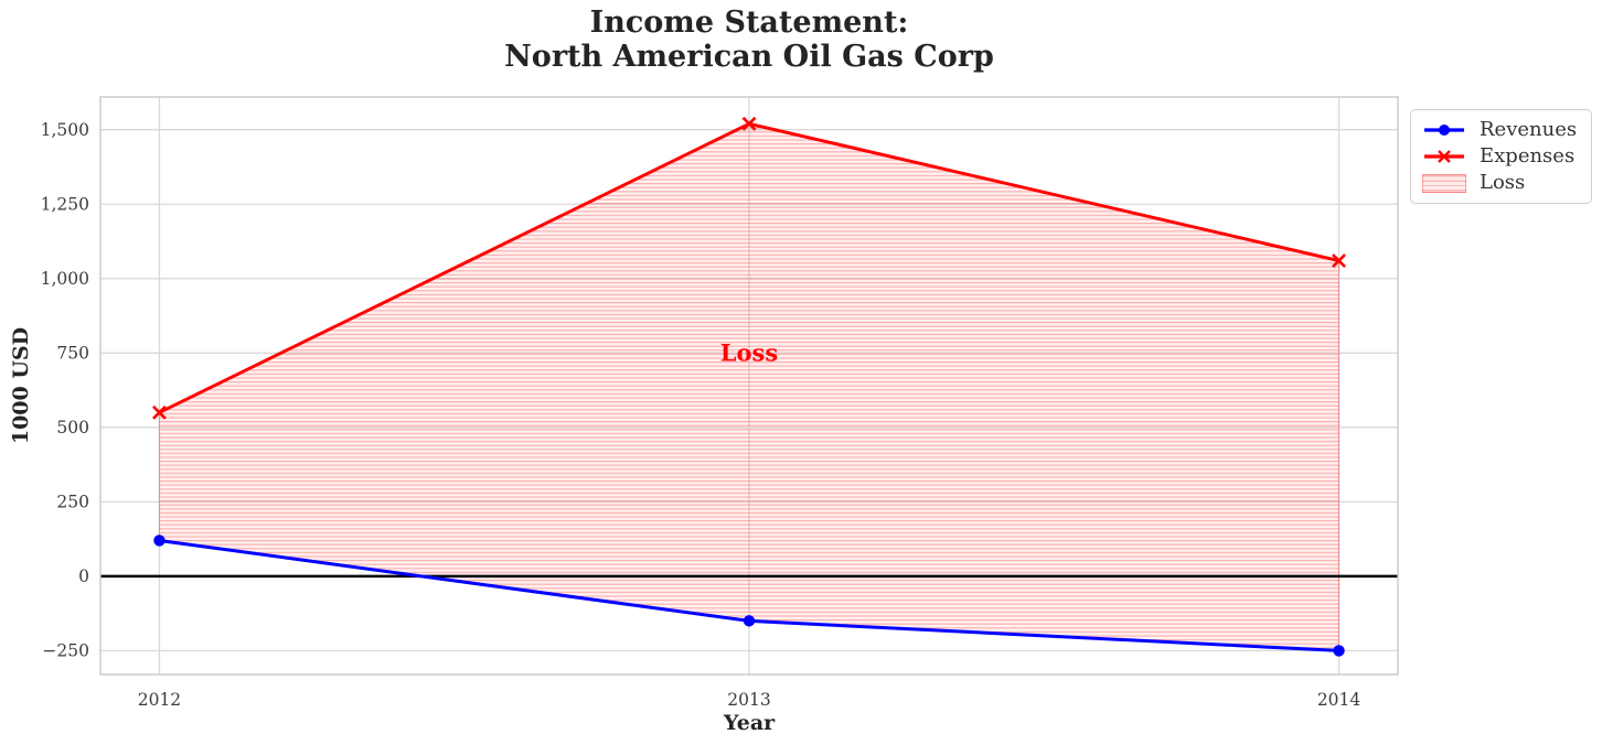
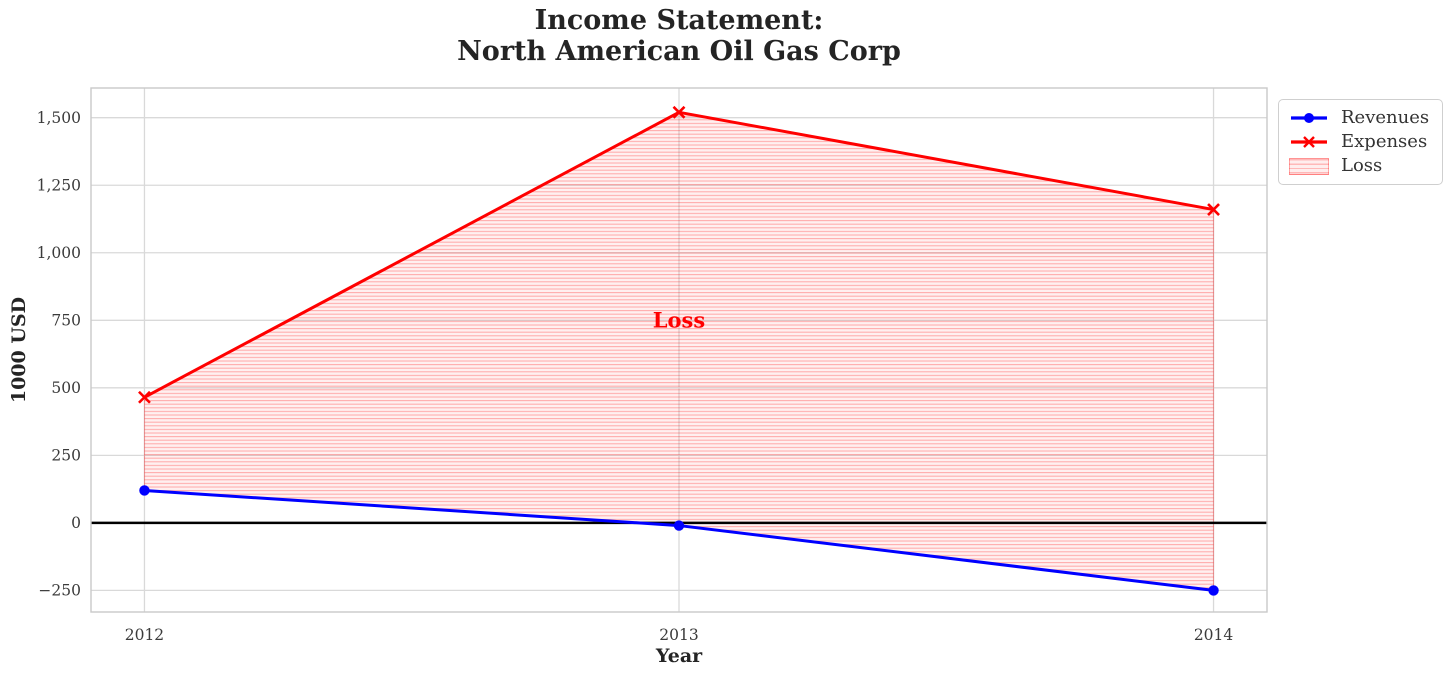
Expenses/2012: 550 -> 460
Revenues/2013: -150 -> -10
Expenses/2014: 1060 -> 1160
